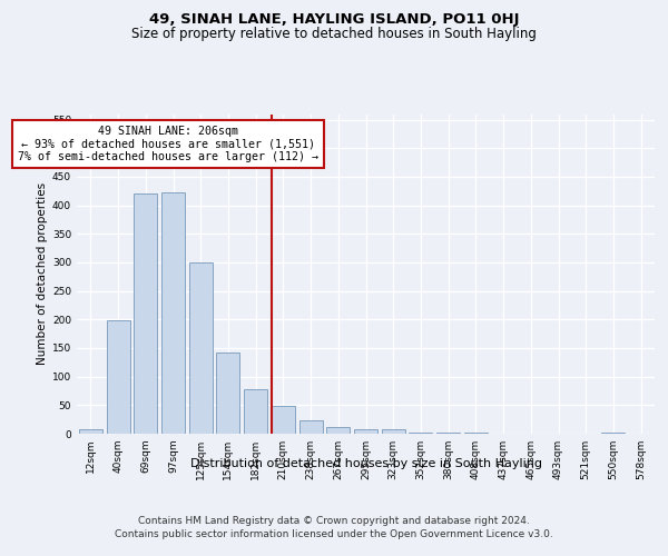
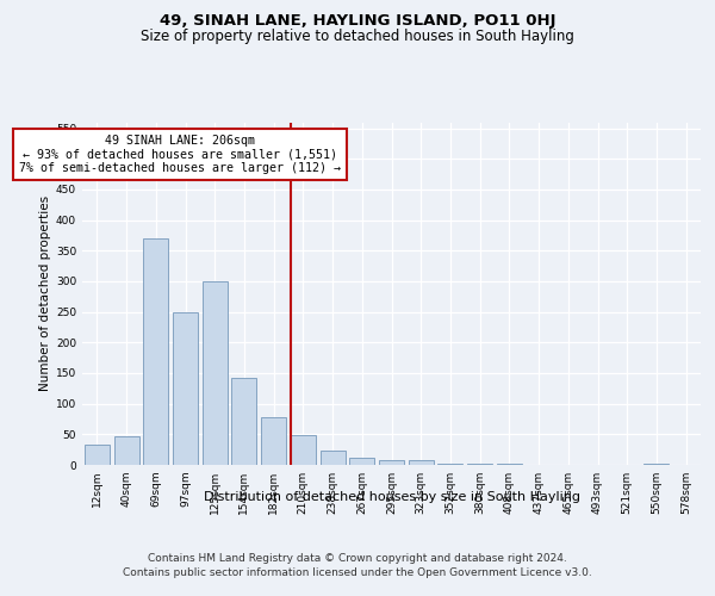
12sqm: 8 -> 34
40sqm: 198 -> 46
69sqm: 420 -> 370
97sqm: 422 -> 250
